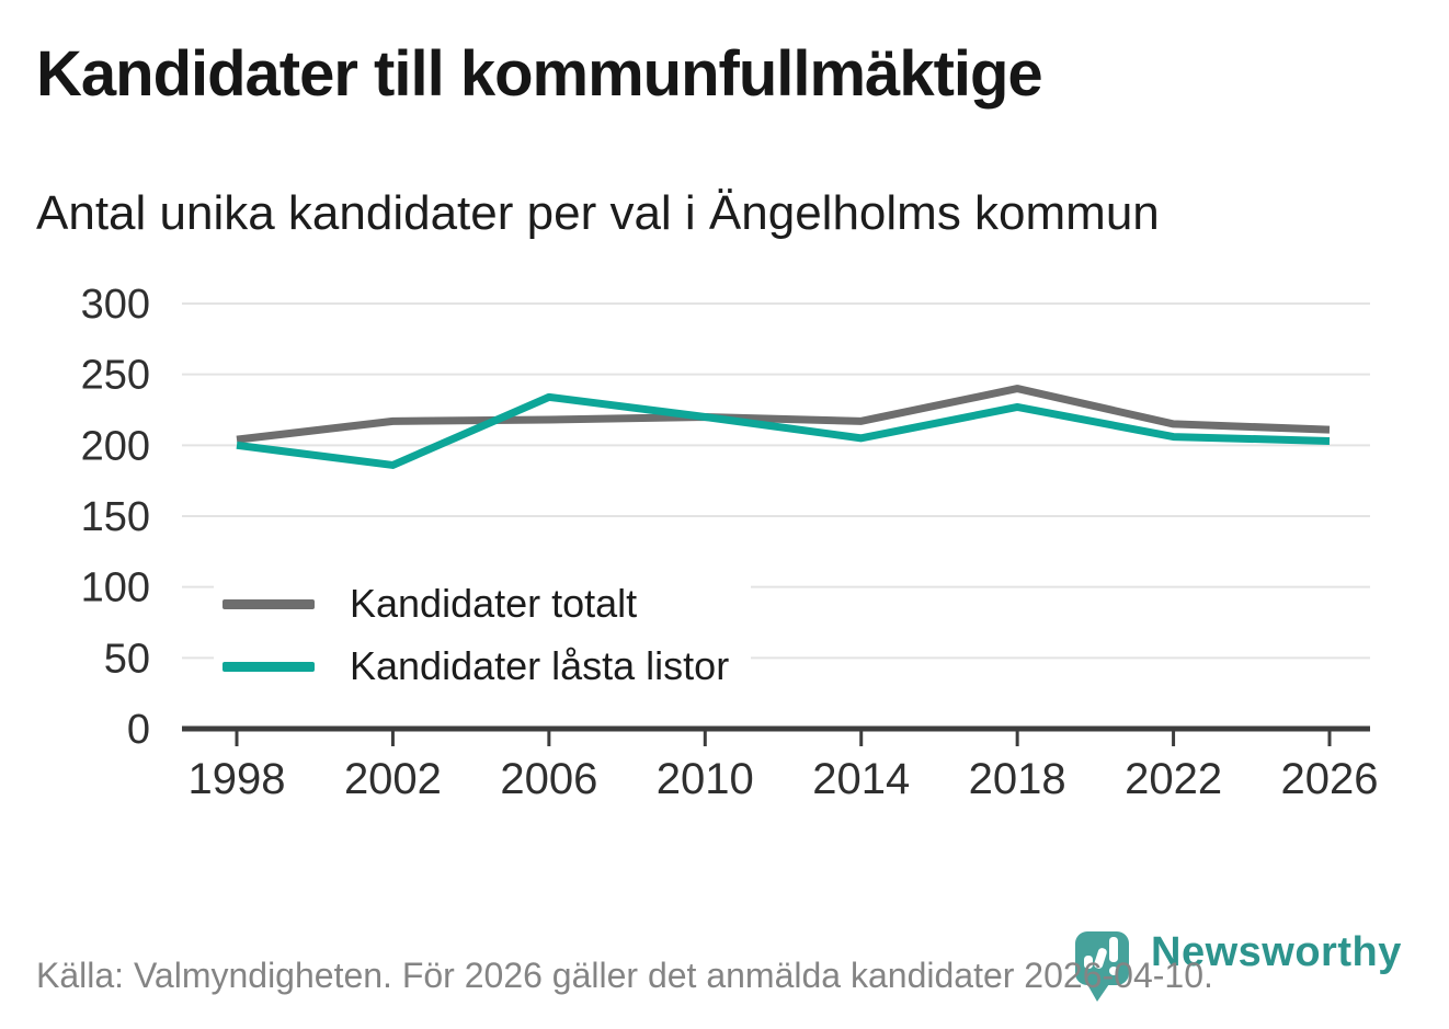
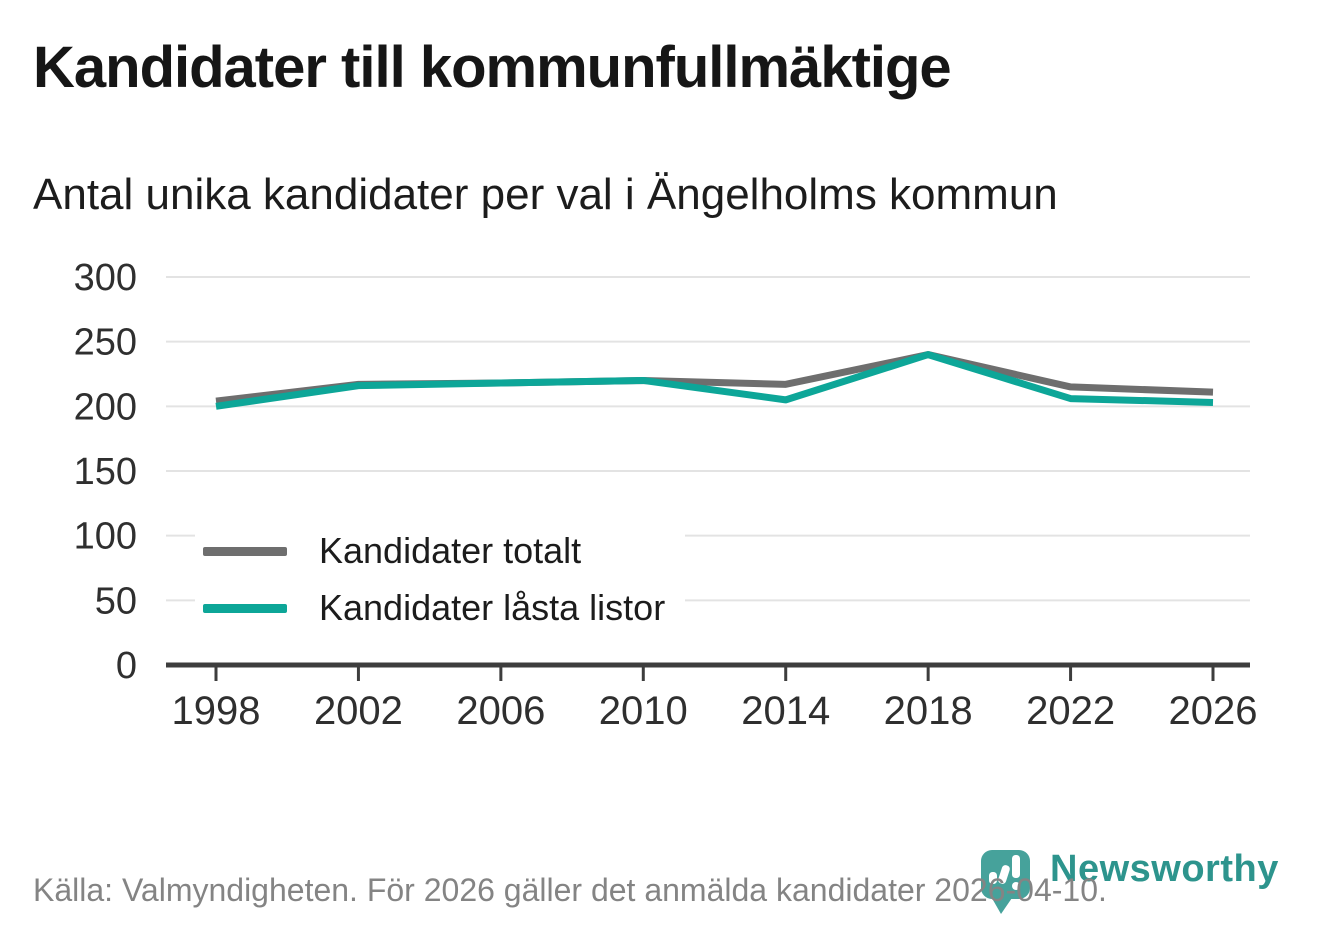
Kandidater låsta listor/2002: 186 -> 216
Kandidater låsta listor/2006: 234 -> 218
Kandidater låsta listor/2018: 227 -> 240
